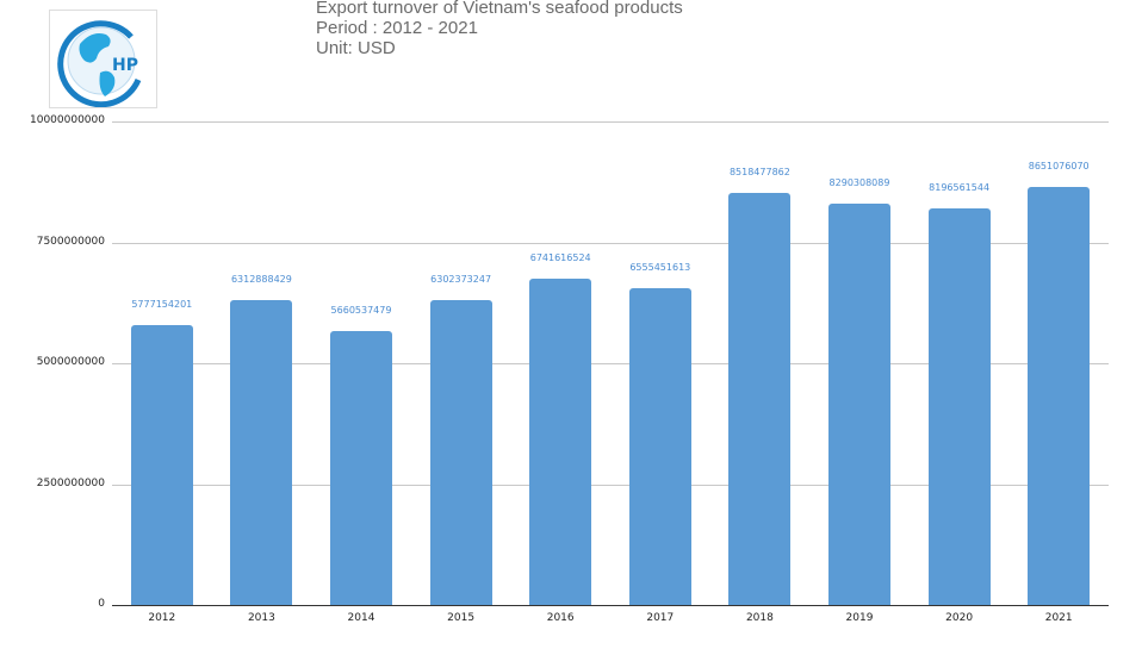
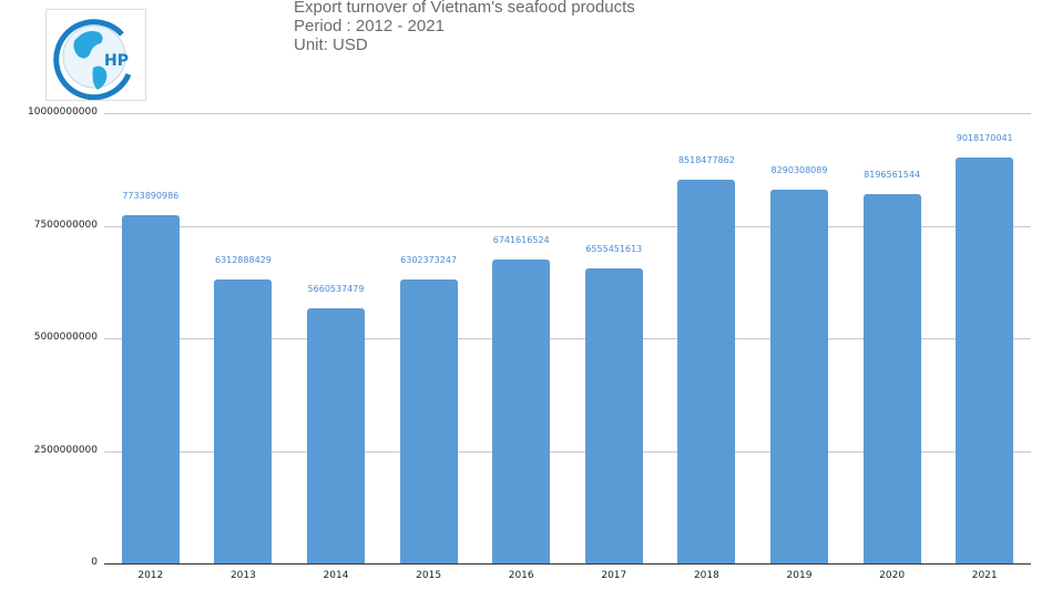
2012: 5777154201 -> 7733890986
2021: 8651076070 -> 9018170041
